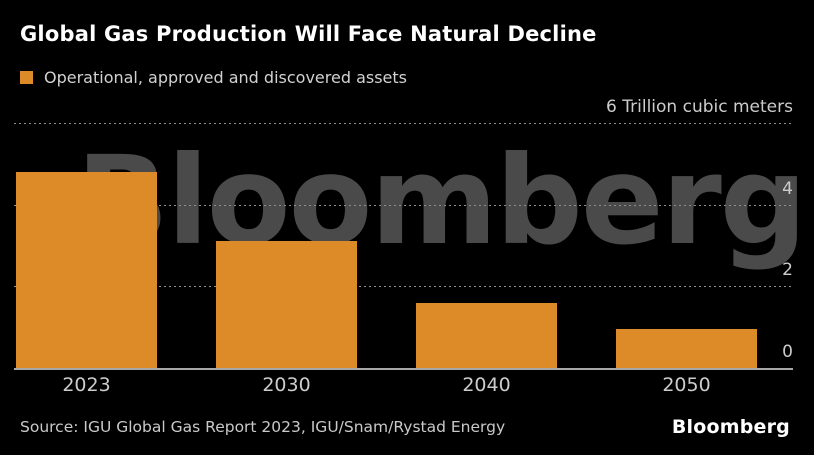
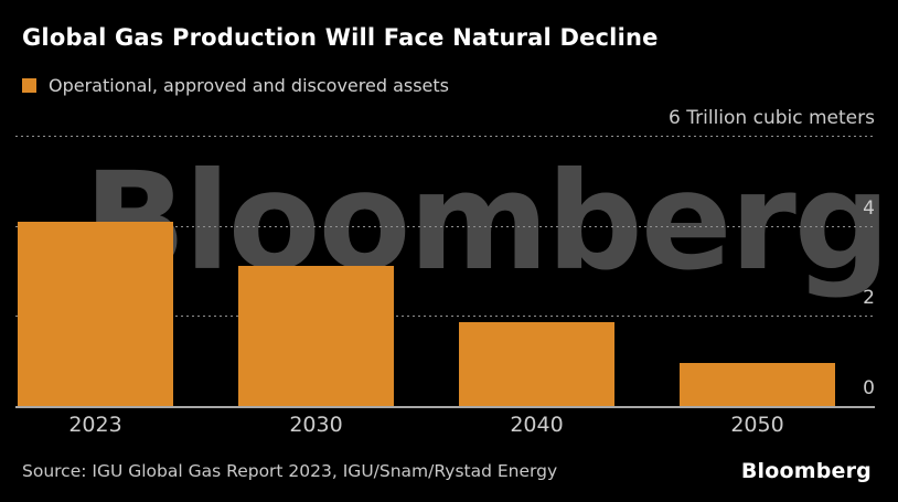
2023: 4.8 -> 4.1
2040: 1.6 -> 1.9
